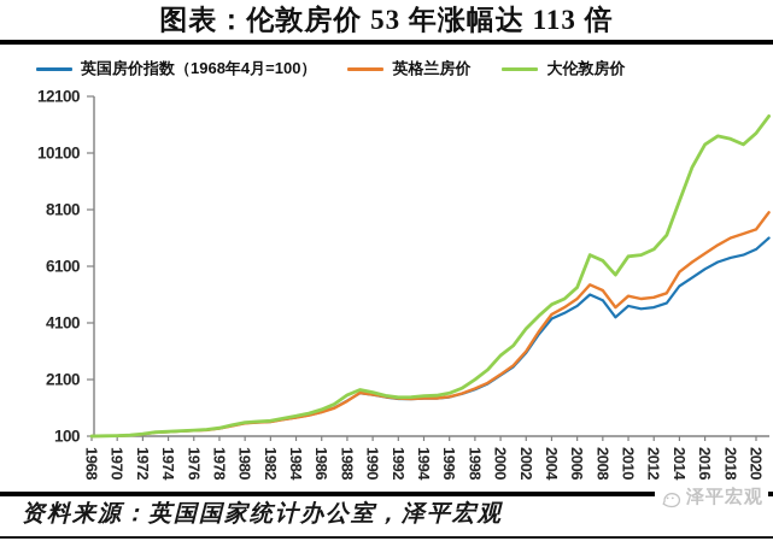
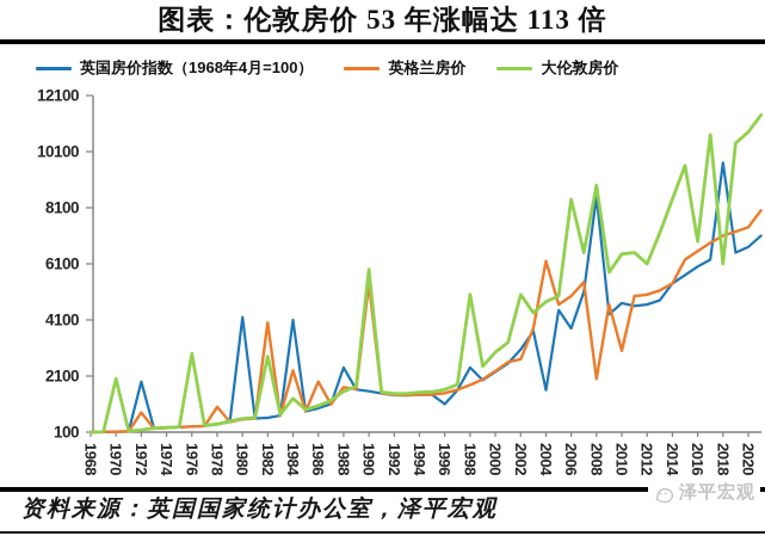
大伦敦房价/1970: 100 -> 2000
英国房价指数（1968年4月=100）/1972: 200 -> 1900
英格兰房价/1972: 200 -> 800
大伦敦房价/1976: 300 -> 2900
英格兰房价/1978: 400 -> 1000
英国房价指数（1968年4月=100）/1980: 600 -> 4200
英格兰房价/1982: 600 -> 4000
大伦敦房价/1982: 600 -> 2800
英国房价指数（1968年4月=100）/1984: 800 -> 4100
英格兰房价/1984: 800 -> 2300
大伦敦房价/1984: 800 -> 1300
英格兰房价/1986: 900 -> 1900
英国房价指数（1968年4月=100）/1988: 1400 -> 2400
英格兰房价/1988: 1300 -> 1700
英格兰房价/1990: 1600 -> 5400
大伦敦房价/1990: 1600 -> 5900
英国房价指数（1968年4月=100）/1996: 1500 -> 1100
英国房价指数（1968年4月=100）/1998: 1800 -> 2400
大伦敦房价/1998: 2100 -> 5000
英格兰房价/2002: 3100 -> 2700
大伦敦房价/2002: 3900 -> 5000
英国房价指数（1968年4月=100）/2004: 4200 -> 1600
英格兰房价/2004: 4400 -> 6200
英国房价指数（1968年4月=100）/2006: 4700 -> 3800
大伦敦房价/2006: 5400 -> 8400
英国房价指数（1968年4月=100）/2008: 4900 -> 8500
英格兰房价/2008: 5200 -> 2000
大伦敦房价/2008: 6300 -> 8900
英格兰房价/2010: 5000 -> 3000
大伦敦房价/2012: 6700 -> 6100
英格兰房价/2014: 5900 -> 5400
大伦敦房价/2016: 10400 -> 6900
英国房价指数（1968年4月=100）/2018: 6400 -> 9700
大伦敦房价/2018: 10600 -> 6100
